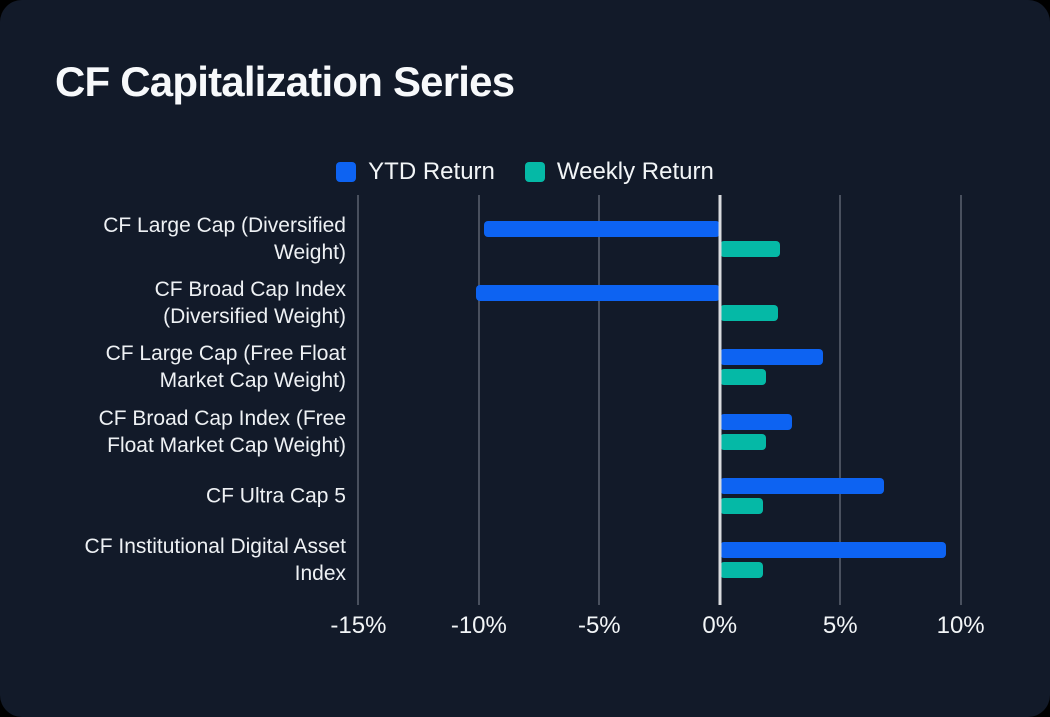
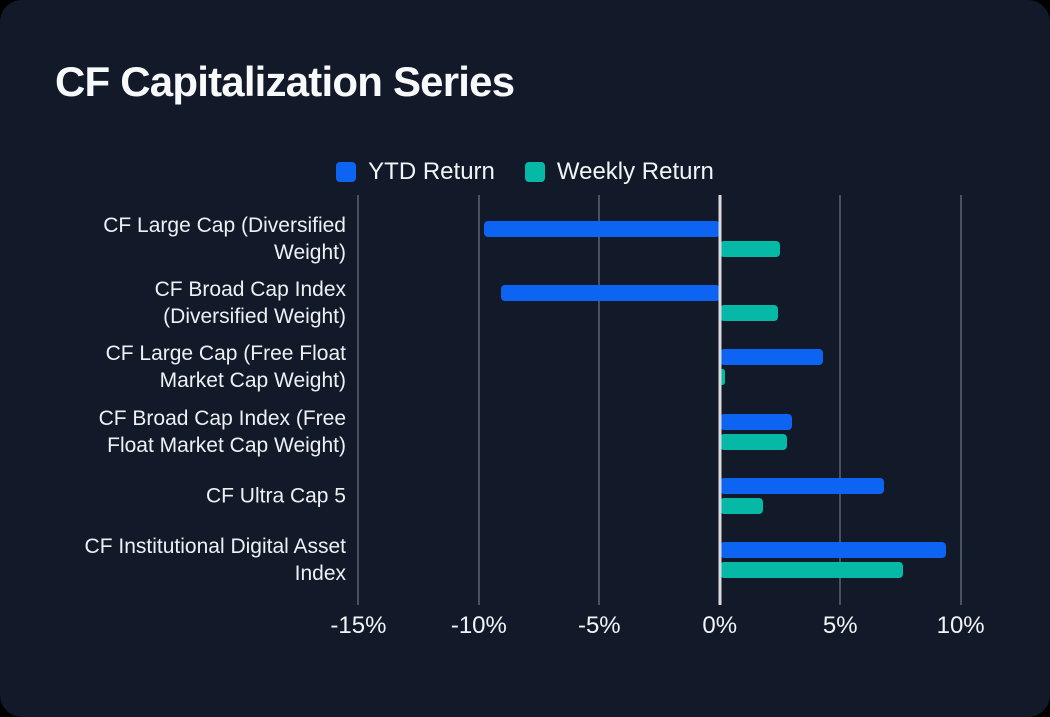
YTD Return/CF Broad Cap Index (Diversified Weight): -10.1% -> -9.1%
Weekly Return/CF Large Cap (Free Float Market Cap Weight): 1.9% -> 0.2%
Weekly Return/CF Broad Cap Index (Free Float Market Cap Weight): 1.9% -> 2.8%
Weekly Return/CF Institutional Digital Asset Index: 1.8% -> 7.6%
